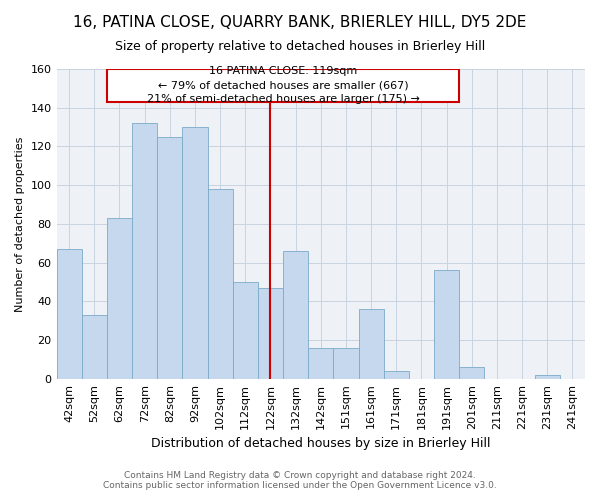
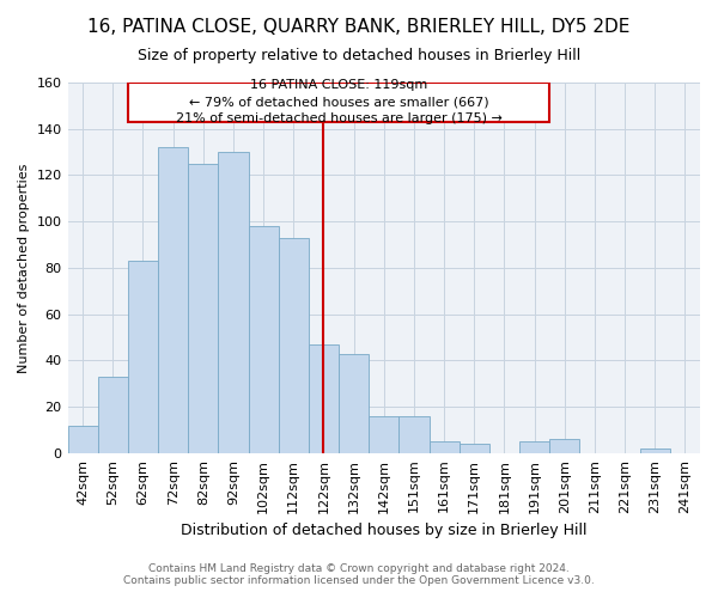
42sqm: 67 -> 12
112sqm: 50 -> 93
132sqm: 66 -> 43
161sqm: 36 -> 5
191sqm: 56 -> 5
